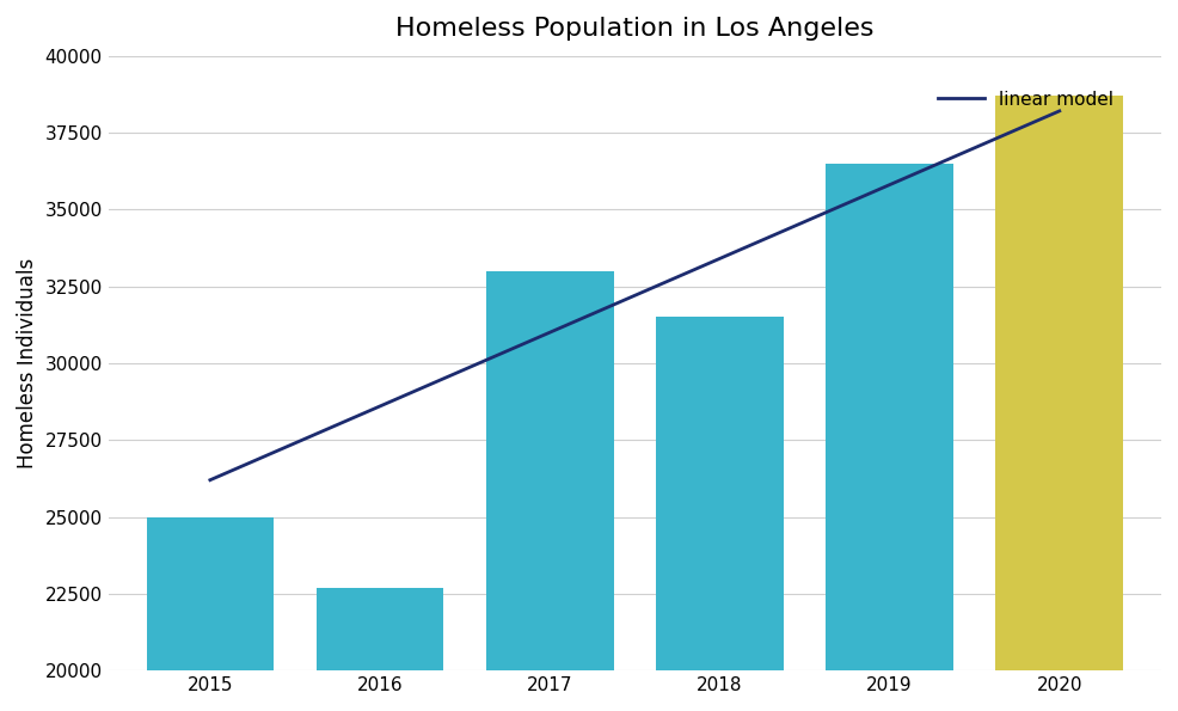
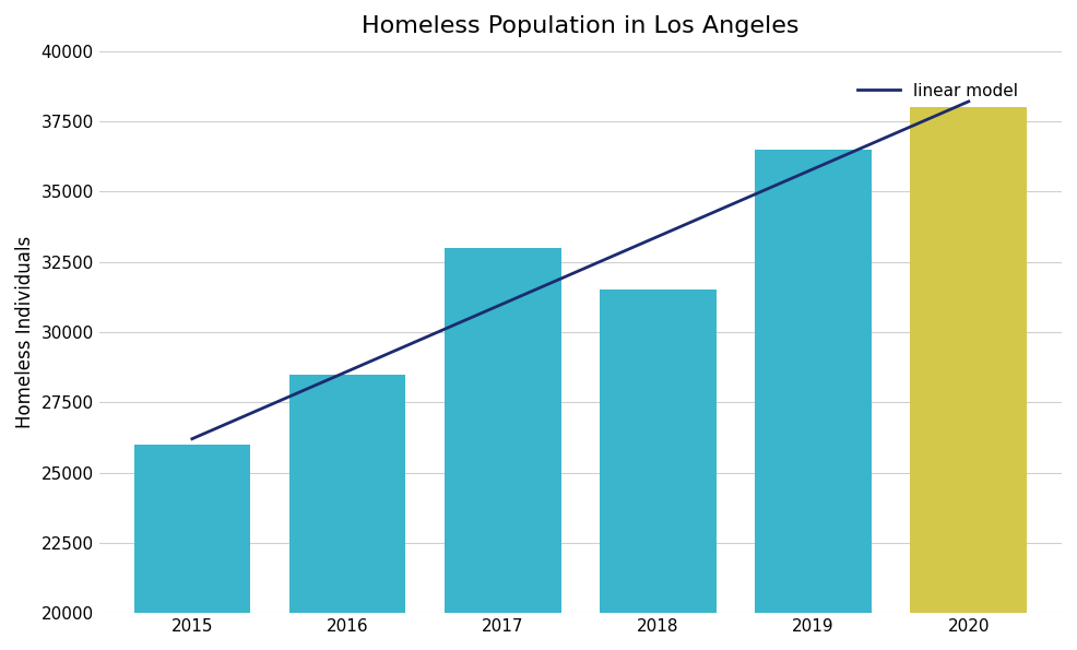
2015: 25000 -> 26000
2016: 22700 -> 28500
2020: 38700 -> 38000
